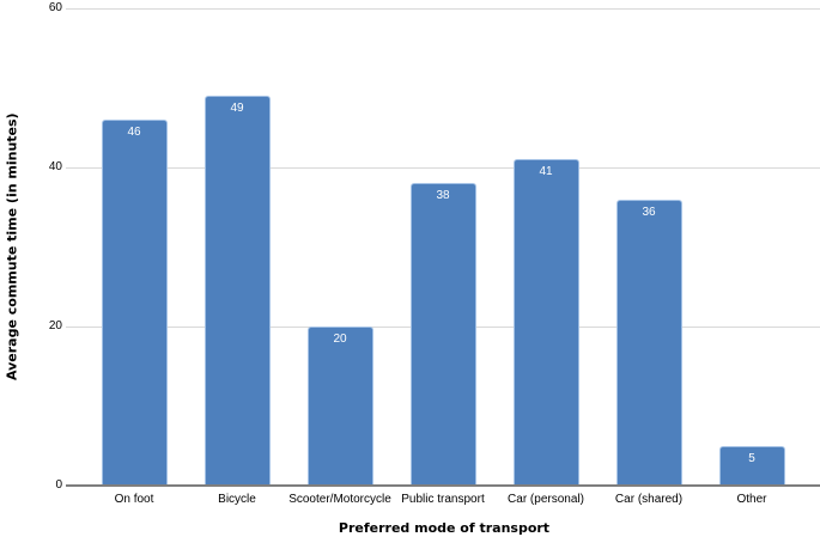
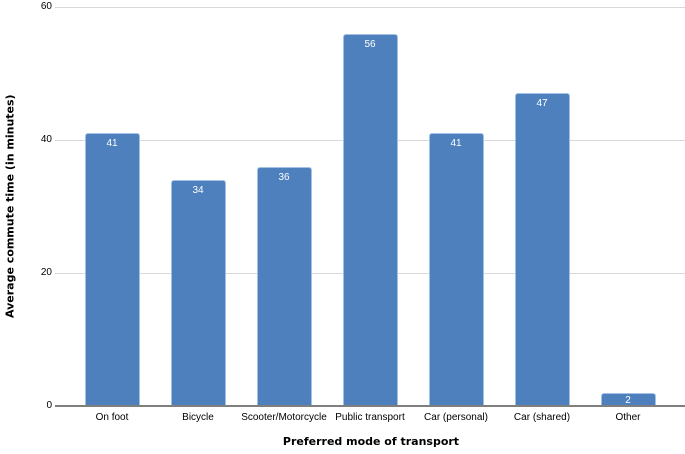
On foot: 46 -> 41
Bicycle: 49 -> 34
Scooter/Motorcycle: 20 -> 36
Public transport: 38 -> 56
Car (shared): 36 -> 47
Other: 5 -> 2
